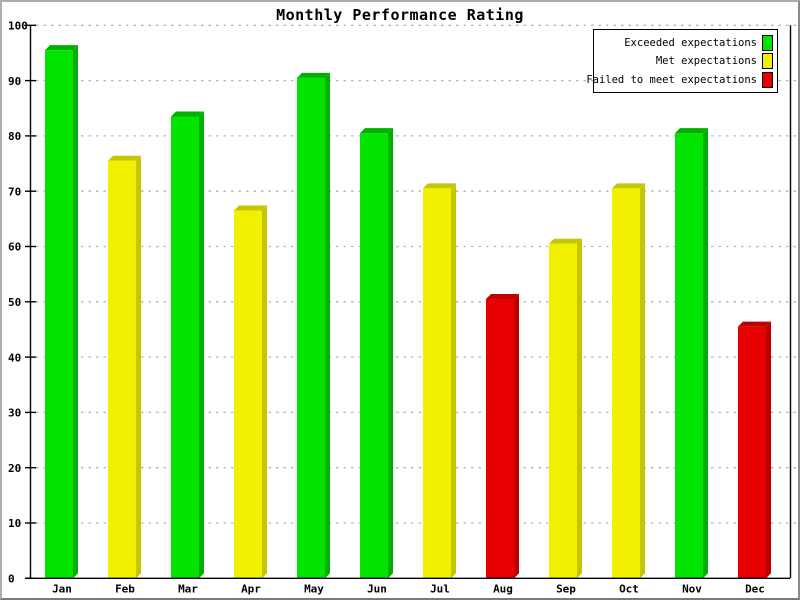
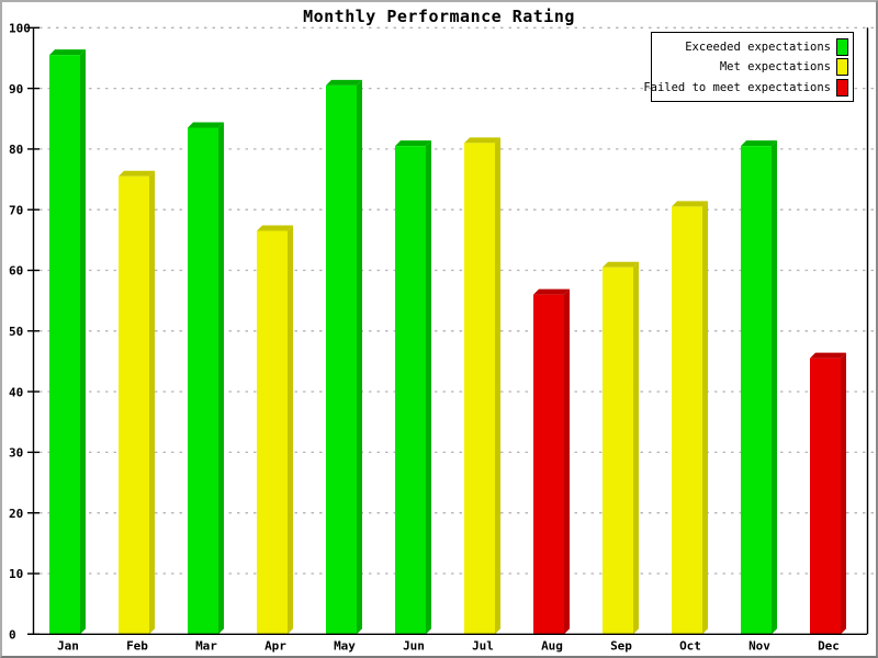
Jul: 70 -> 81
Aug: 50 -> 56
